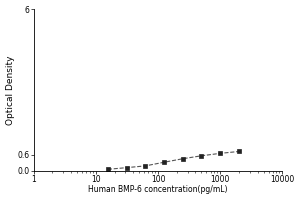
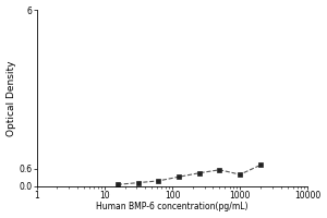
1000: 0.65 -> 0.40
